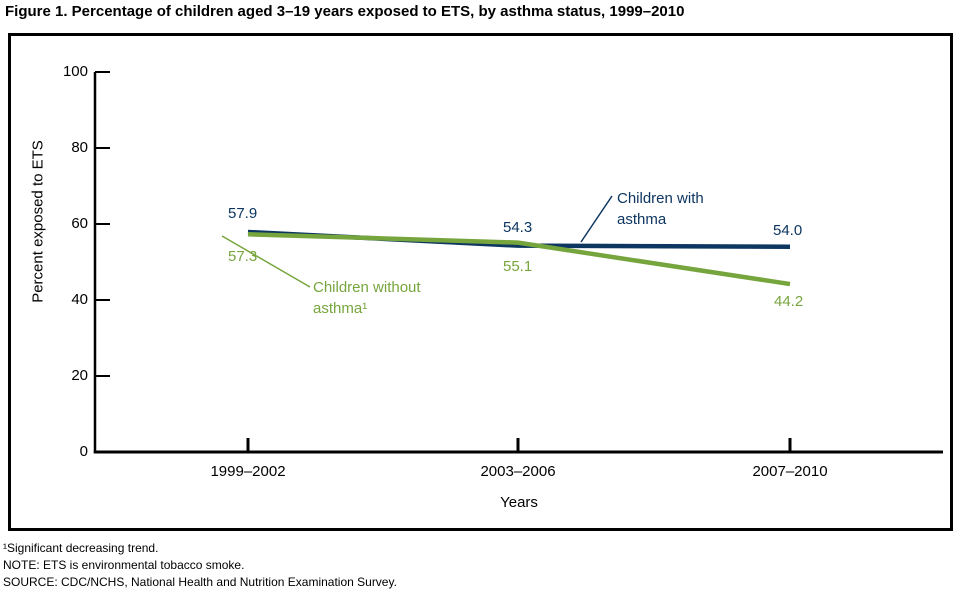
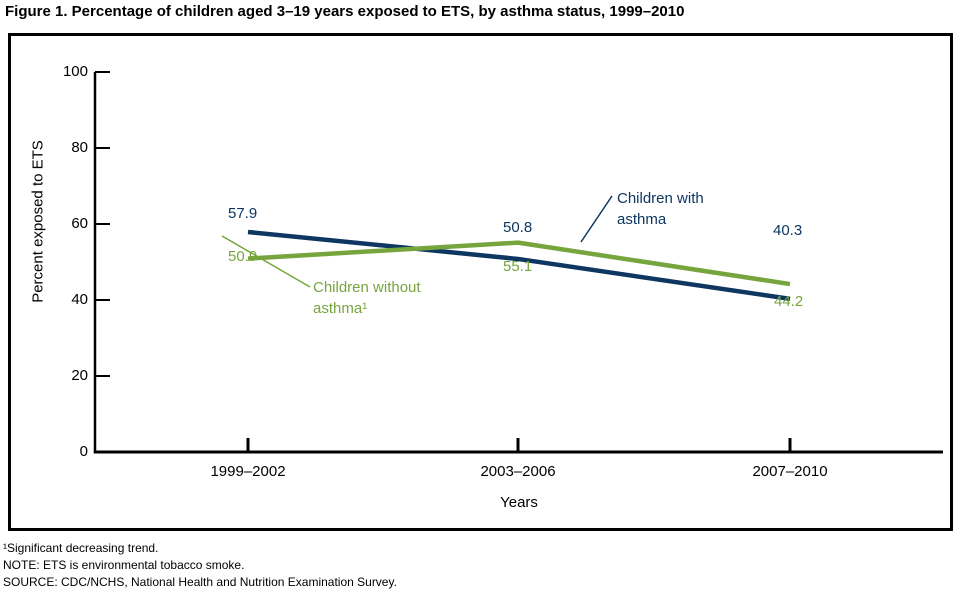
Children without asthma¹/1999–2002: 57.3 -> 50.9
Children with asthma/2003–2006: 54.3 -> 50.8
Children with asthma/2007–2010: 54.0 -> 40.3
